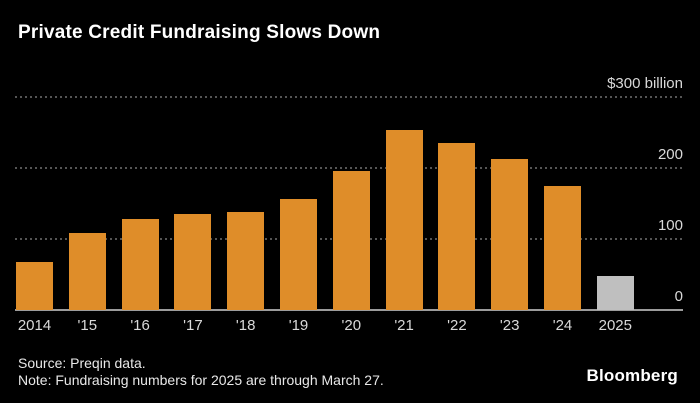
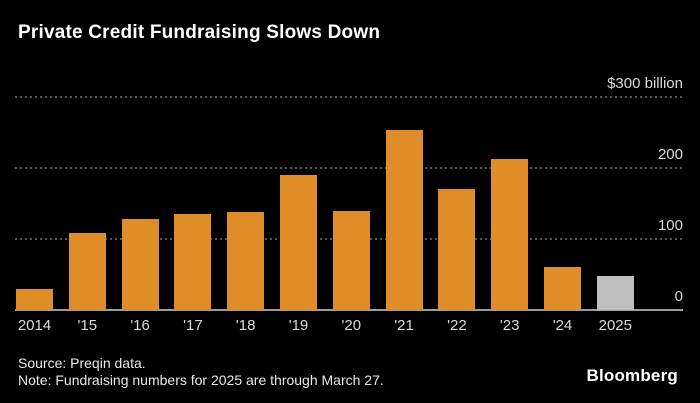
2014: 70 -> 30
'19: 160 -> 190
'20: 200 -> 140
'22: 240 -> 170
'24: 180 -> 60
